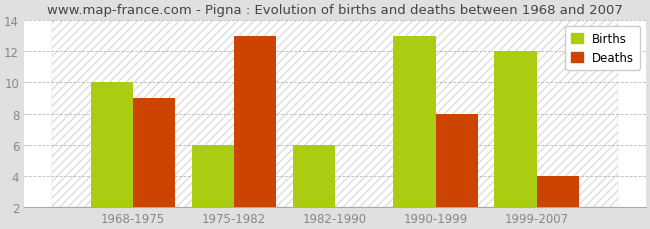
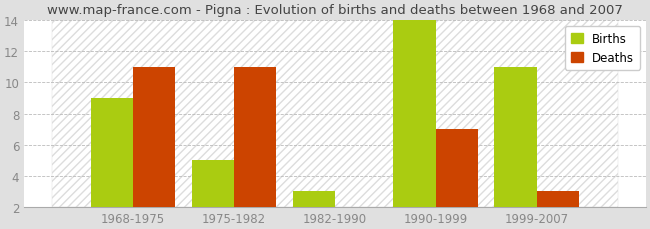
Births/1968-1975: 10 -> 9
Deaths/1968-1975: 9 -> 11
Births/1975-1982: 6 -> 5
Deaths/1975-1982: 13 -> 11
Births/1982-1990: 6 -> 3
Births/1990-1999: 13 -> 14
Deaths/1990-1999: 8 -> 7
Births/1999-2007: 12 -> 11
Deaths/1999-2007: 4 -> 3
